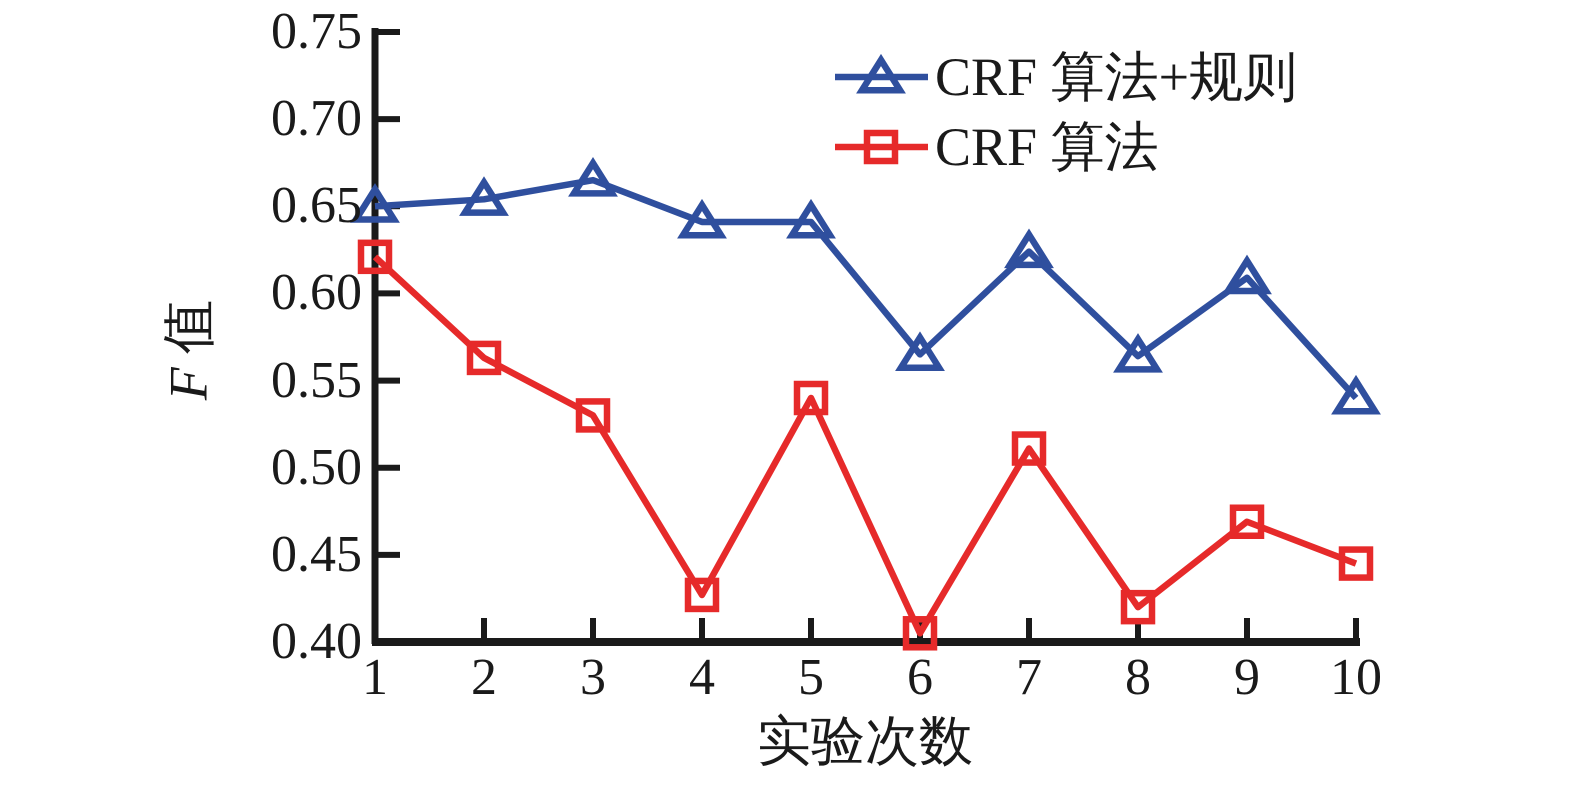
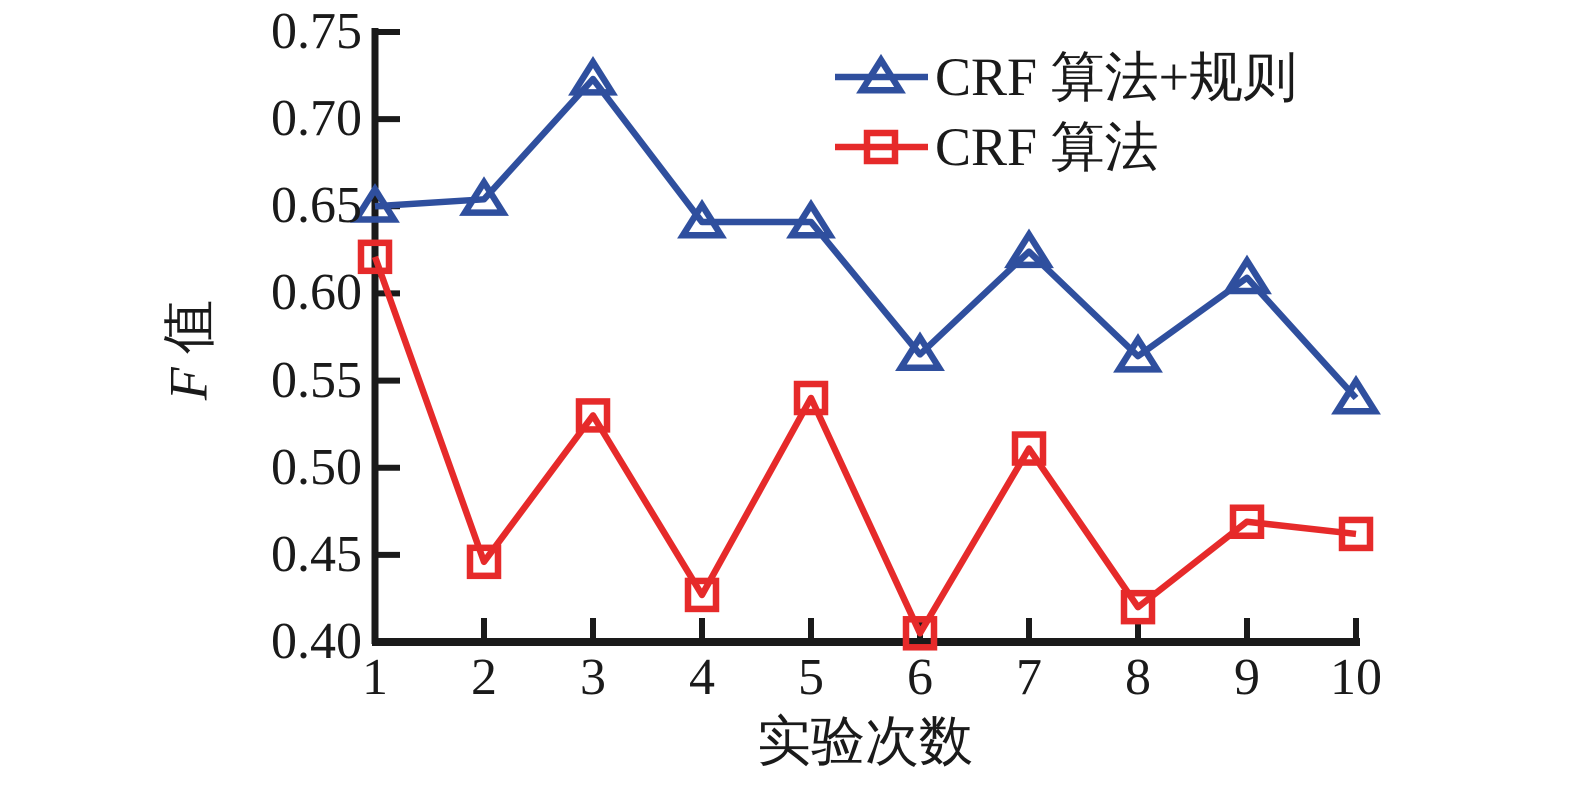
CRF 算法/2: 0.563 -> 0.446
CRF 算法+规则/3: 0.665 -> 0.723
CRF 算法/10: 0.445 -> 0.462
